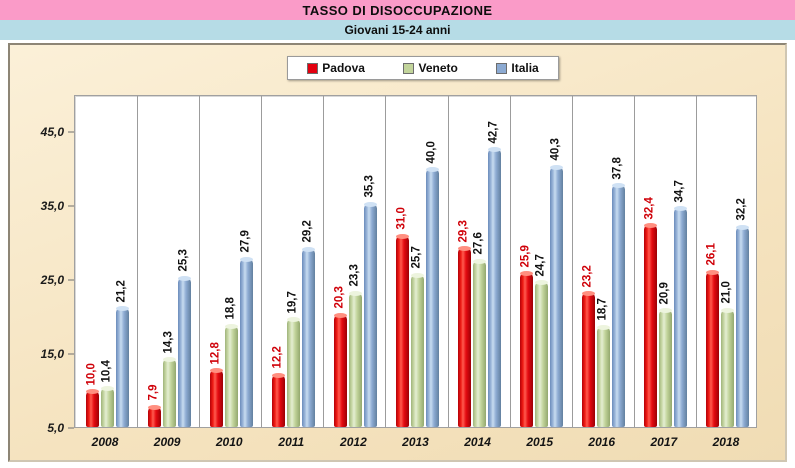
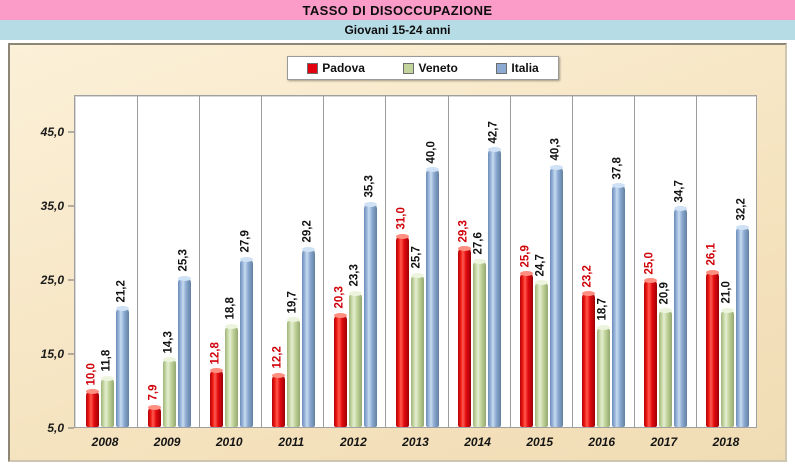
Veneto/2008: 10,4 -> 11,8
Padova/2017: 32,4 -> 25,0
